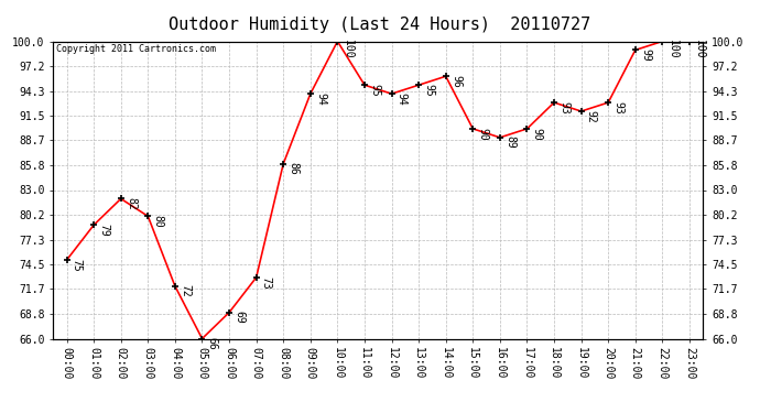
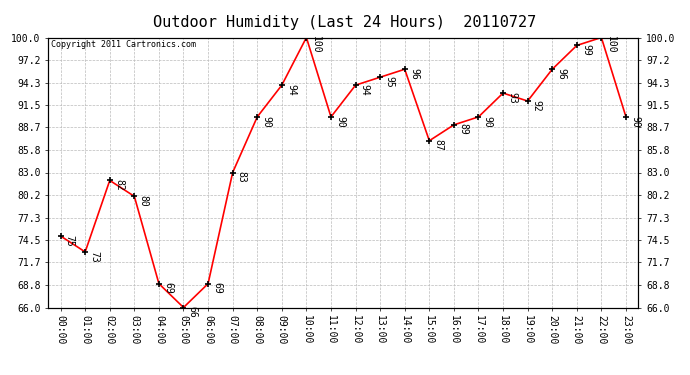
01:00: 79 -> 73
04:00: 72 -> 69
07:00: 73 -> 83
08:00: 86 -> 90
11:00: 95 -> 90
15:00: 90 -> 87
20:00: 93 -> 96
23:00: 100 -> 90
